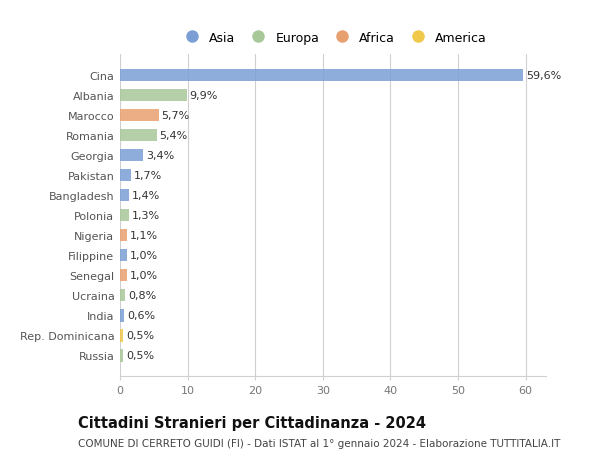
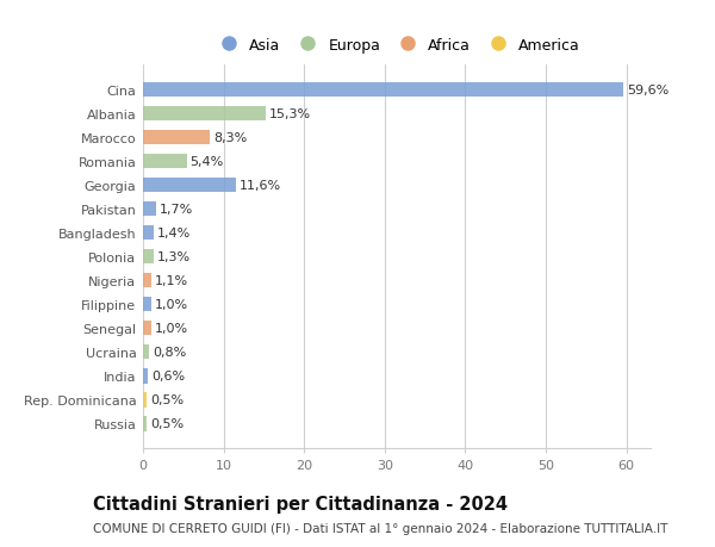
Albania: 9,9% -> 15,3%
Marocco: 5,7% -> 8,3%
Georgia: 3,4% -> 11,6%
